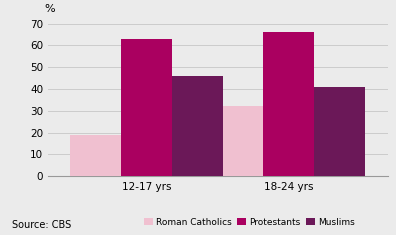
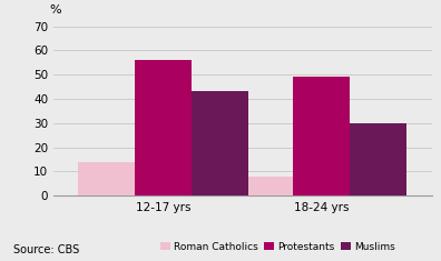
Roman Catholics/12-17 yrs: 19 -> 14
Protestants/12-17 yrs: 63 -> 56
Muslims/12-17 yrs: 46 -> 43
Roman Catholics/18-24 yrs: 32 -> 8
Protestants/18-24 yrs: 66 -> 49
Muslims/18-24 yrs: 41 -> 30
